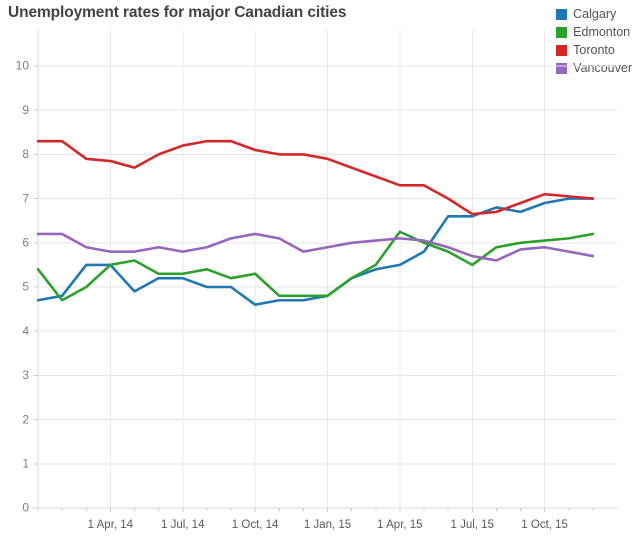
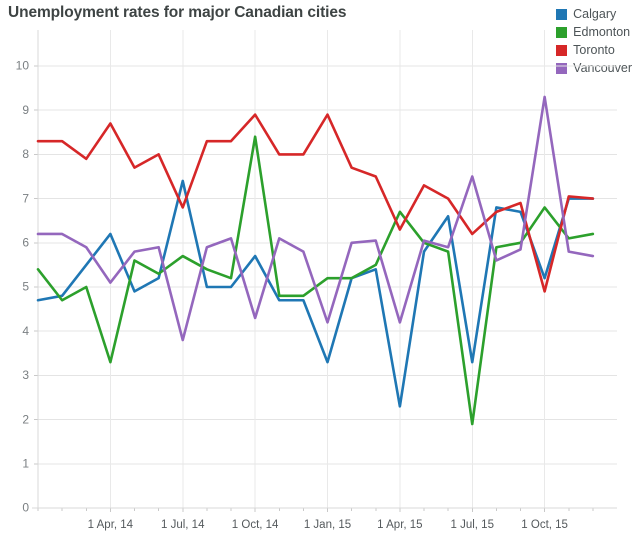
Calgary/1 Apr, 14: 5.5 -> 6.2
Edmonton/1 Apr, 14: 5.5 -> 3.3
Toronto/1 Apr, 14: 7.8 -> 8.7
Vancouver/1 Apr, 14: 5.8 -> 5.1
Calgary/1 Jul, 14: 5.2 -> 7.4
Edmonton/1 Jul, 14: 5.3 -> 5.7
Toronto/1 Jul, 14: 8.2 -> 6.8
Vancouver/1 Jul, 14: 5.8 -> 3.8
Calgary/1 Oct, 14: 4.6 -> 5.7
Edmonton/1 Oct, 14: 5.3 -> 8.4
Toronto/1 Oct, 14: 8.1 -> 8.9
Vancouver/1 Oct, 14: 6.2 -> 4.3
Calgary/1 Jan, 15: 4.8 -> 3.3
Edmonton/1 Jan, 15: 4.8 -> 5.2
Toronto/1 Jan, 15: 7.9 -> 8.9
Vancouver/1 Jan, 15: 5.9 -> 4.2
Calgary/1 Apr, 15: 5.5 -> 2.3
Edmonton/1 Apr, 15: 6.2 -> 6.7
Toronto/1 Apr, 15: 7.3 -> 6.3
Vancouver/1 Apr, 15: 6.1 -> 4.2
Calgary/1 Jul, 15: 6.6 -> 3.3
Edmonton/1 Jul, 15: 5.5 -> 1.9
Toronto/1 Jul, 15: 6.7 -> 6.2
Vancouver/1 Jul, 15: 5.7 -> 7.5
Calgary/1 Oct, 15: 6.9 -> 5.2
Edmonton/1 Oct, 15: 6.0 -> 6.8
Toronto/1 Oct, 15: 7.1 -> 4.9
Vancouver/1 Oct, 15: 5.9 -> 9.3
